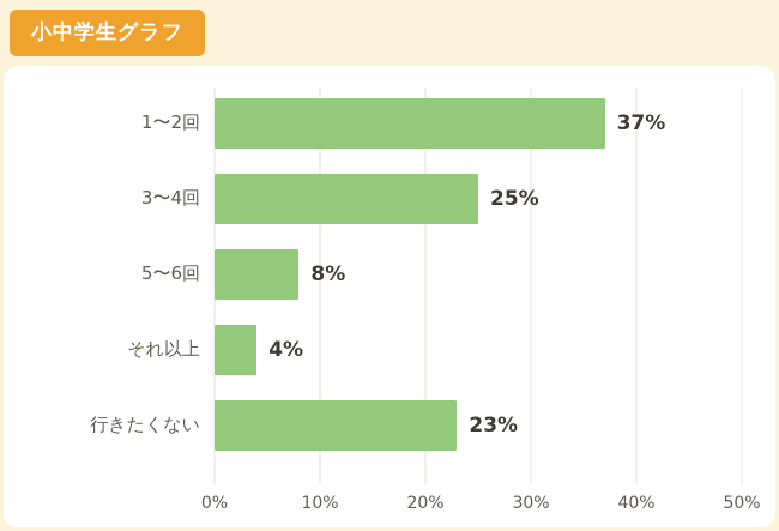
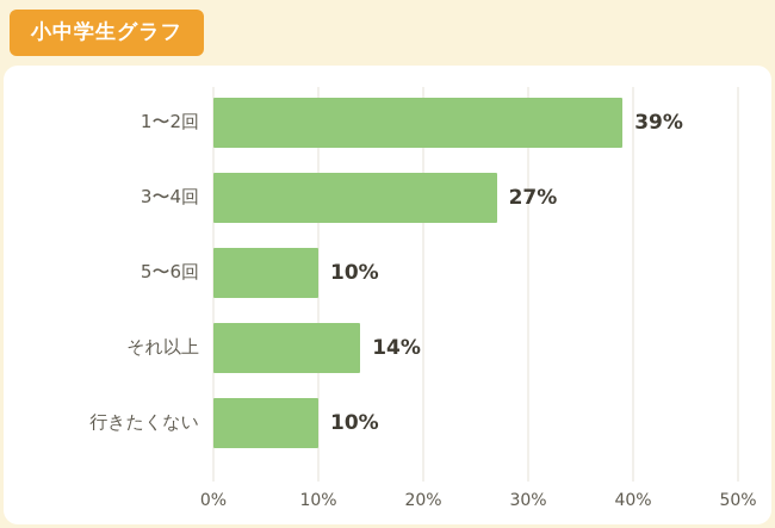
1〜2回: 37% -> 39%
3〜4回: 25% -> 27%
5〜6回: 8% -> 10%
それ以上: 4% -> 14%
行きたくない: 23% -> 10%
